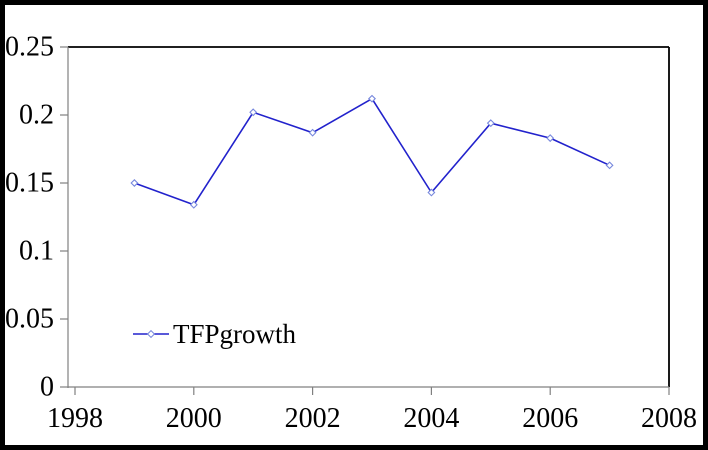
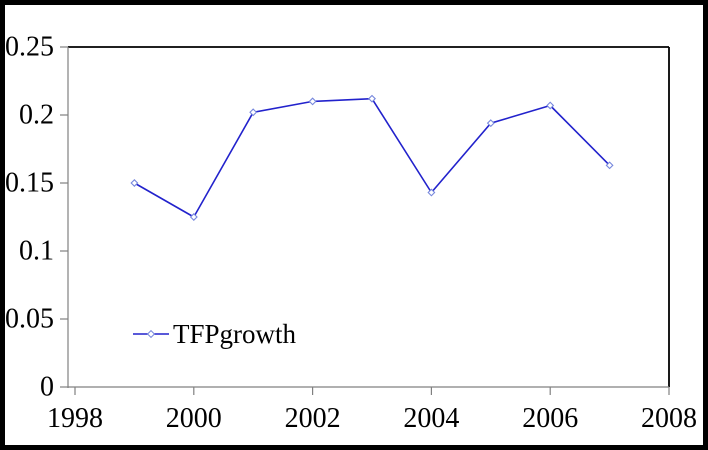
2000: 0.134 -> 0.125
2002: 0.187 -> 0.210
2006: 0.183 -> 0.207
